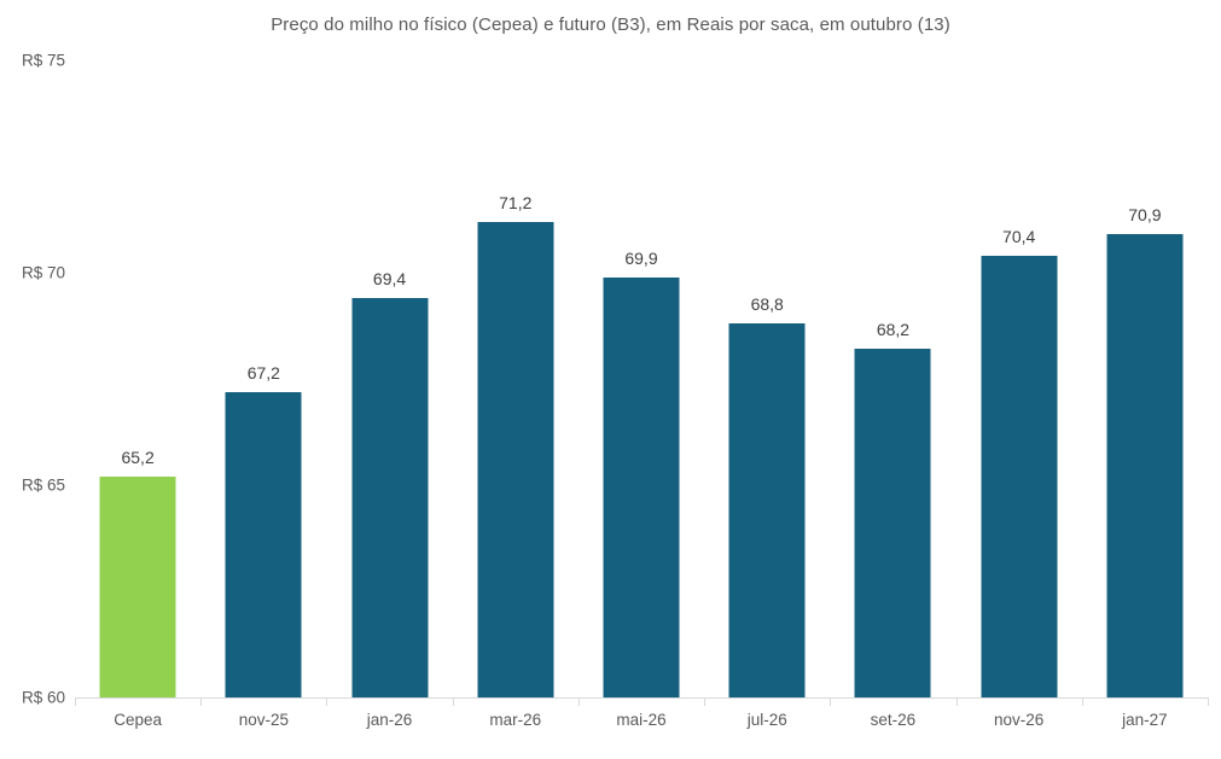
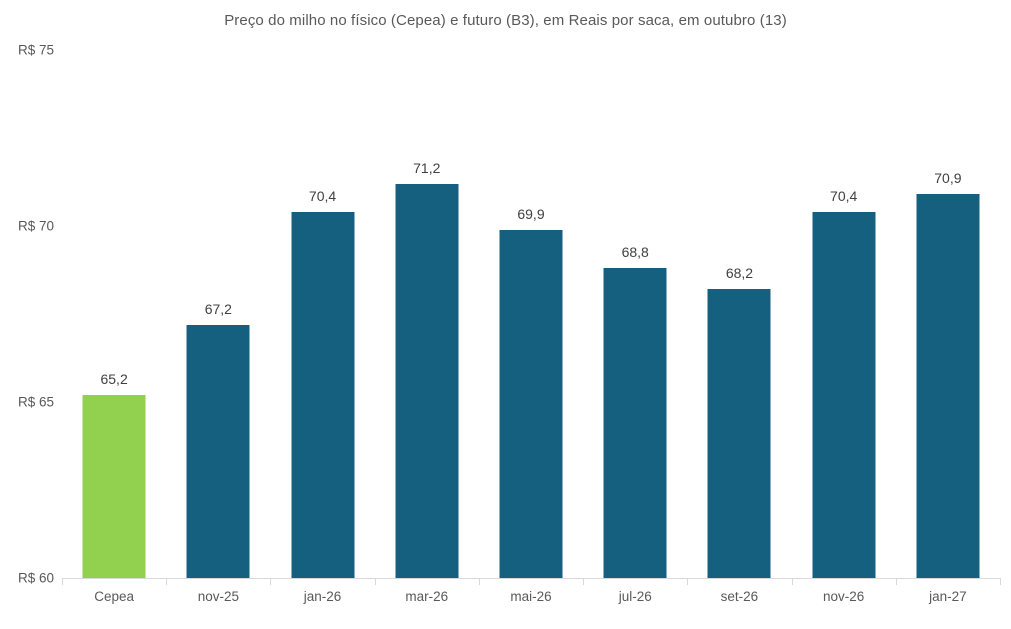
jan-26: 69,4 -> 70,4
